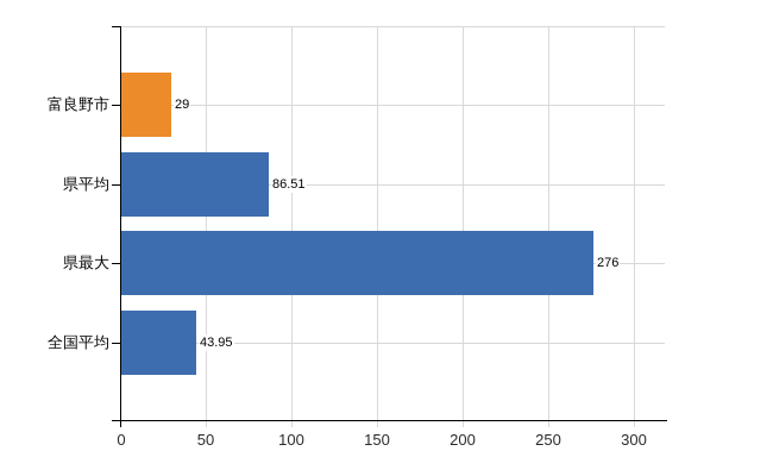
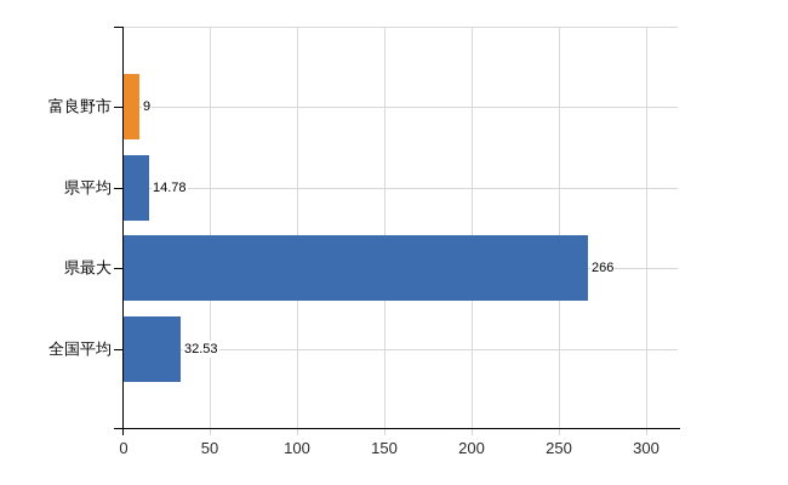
富良野市: 29 -> 9
県平均: 86.51 -> 14.78
県最大: 276 -> 266
全国平均: 43.95 -> 32.53
